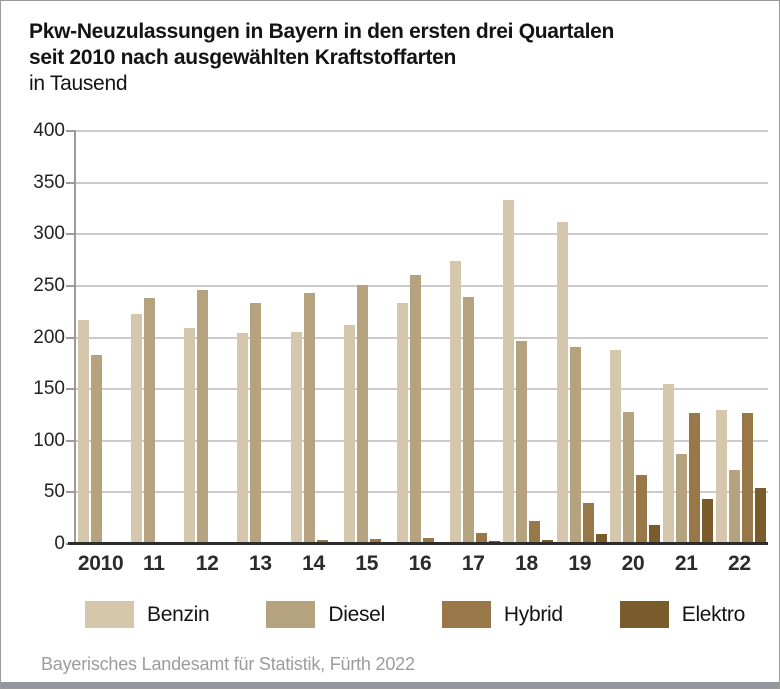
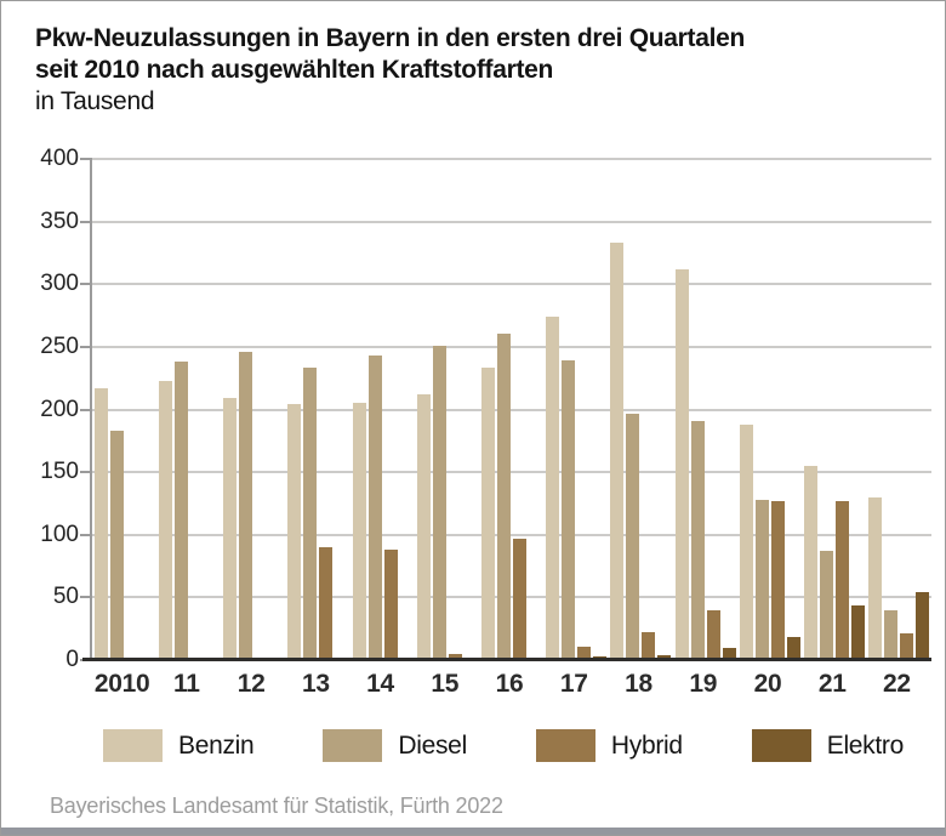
Hybrid/13: 2 -> 90
Hybrid/14: 4 -> 88
Hybrid/16: 6 -> 97
Hybrid/20: 67 -> 127
Diesel/22: 72 -> 40
Hybrid/22: 127 -> 21
